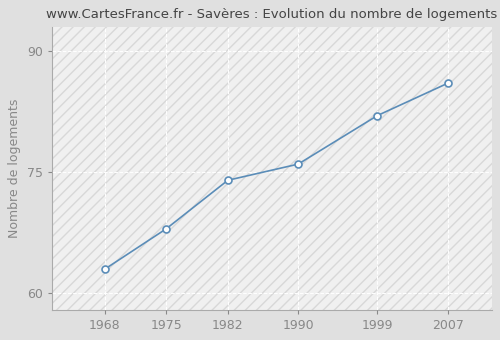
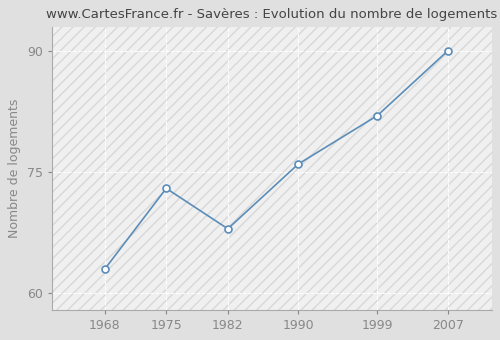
1975: 68 -> 73
1982: 74 -> 68
2007: 86 -> 90
